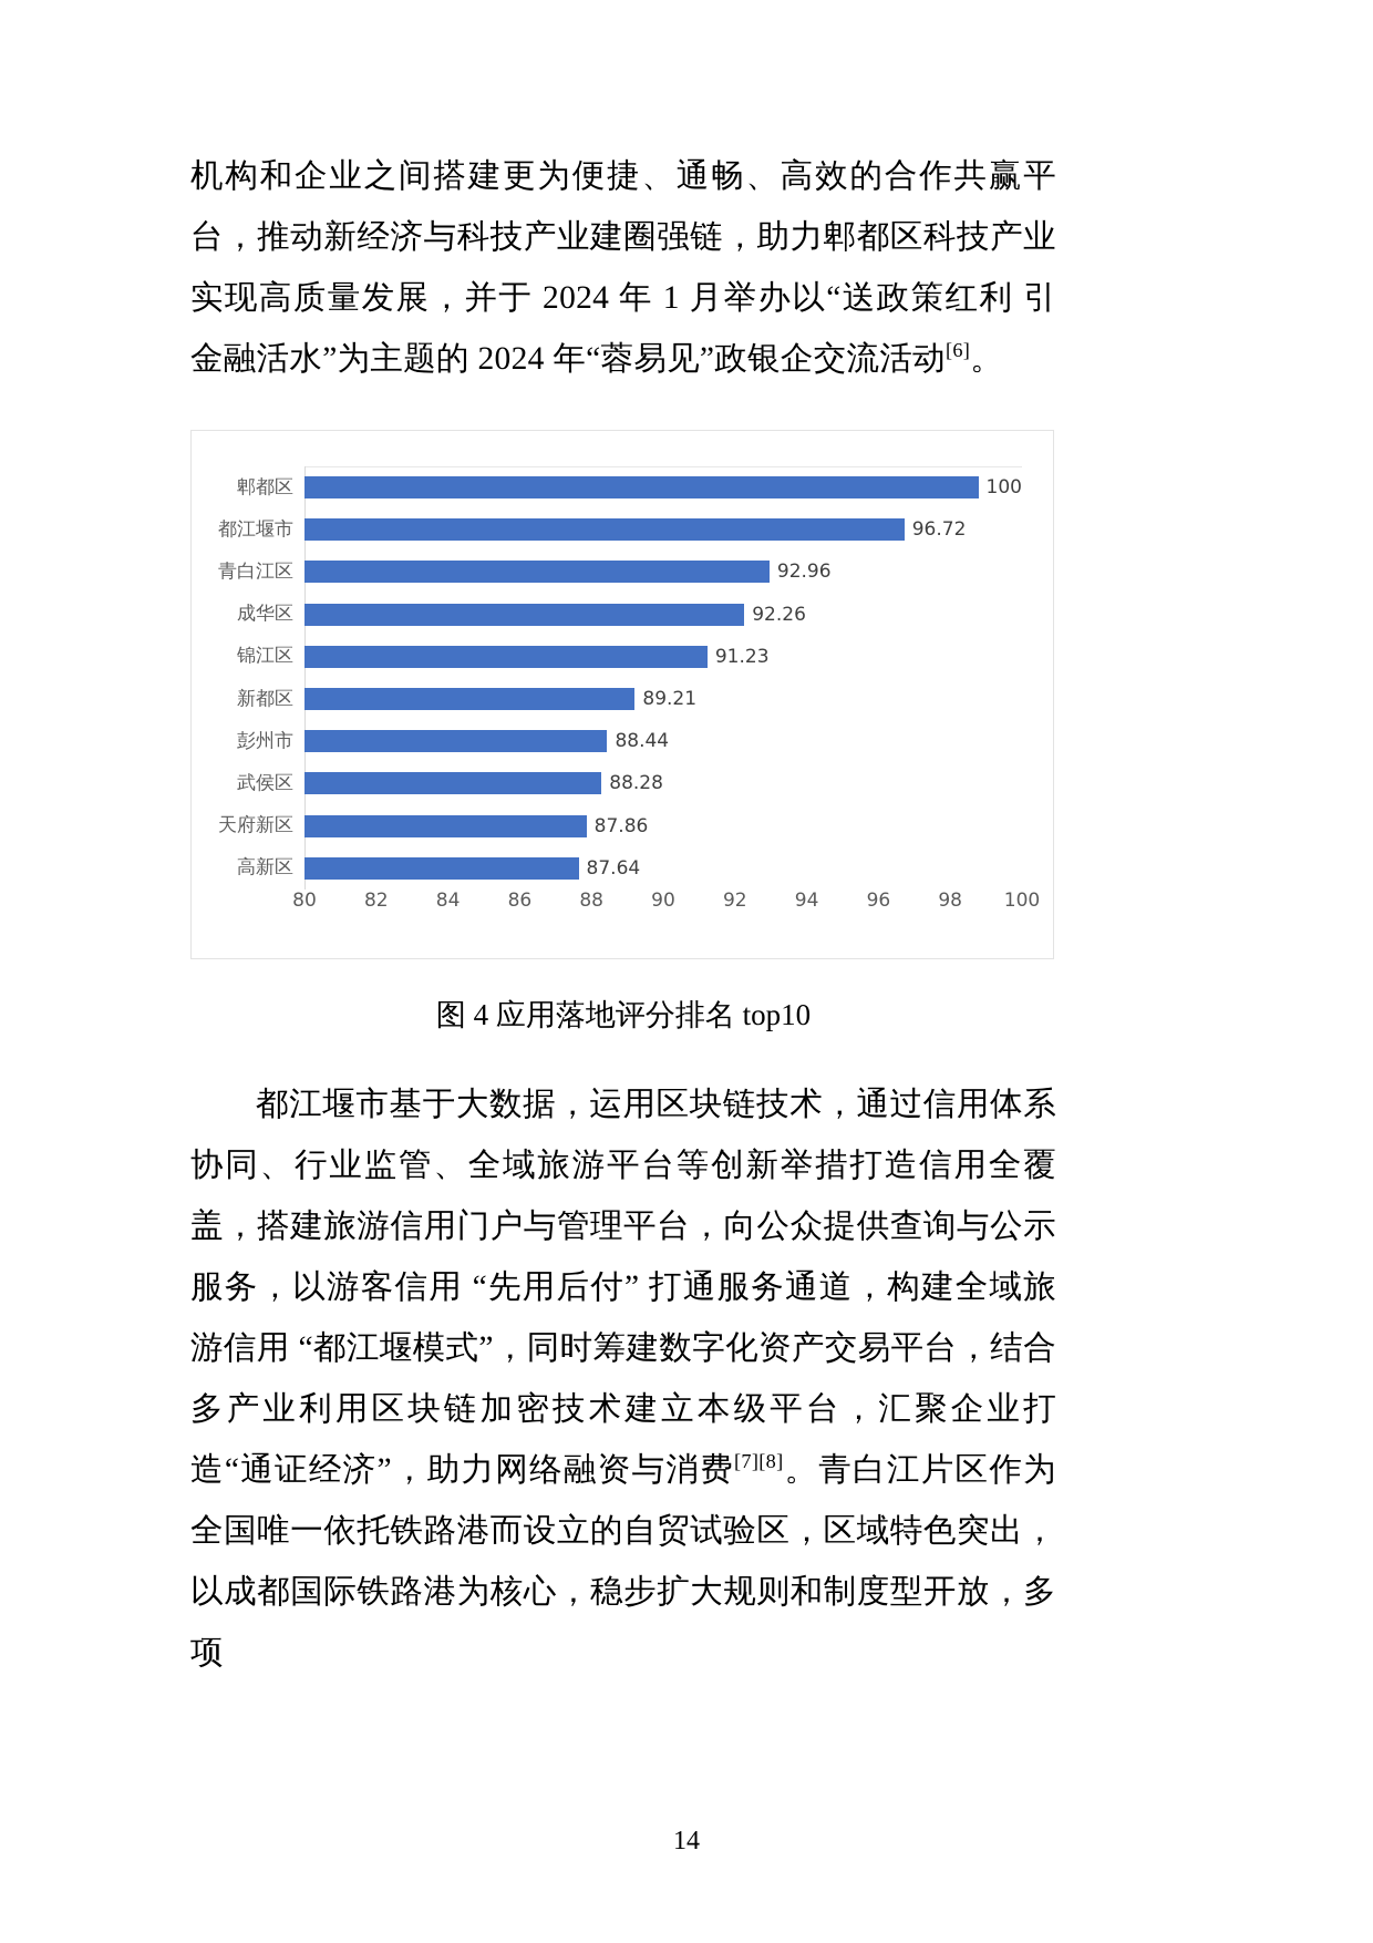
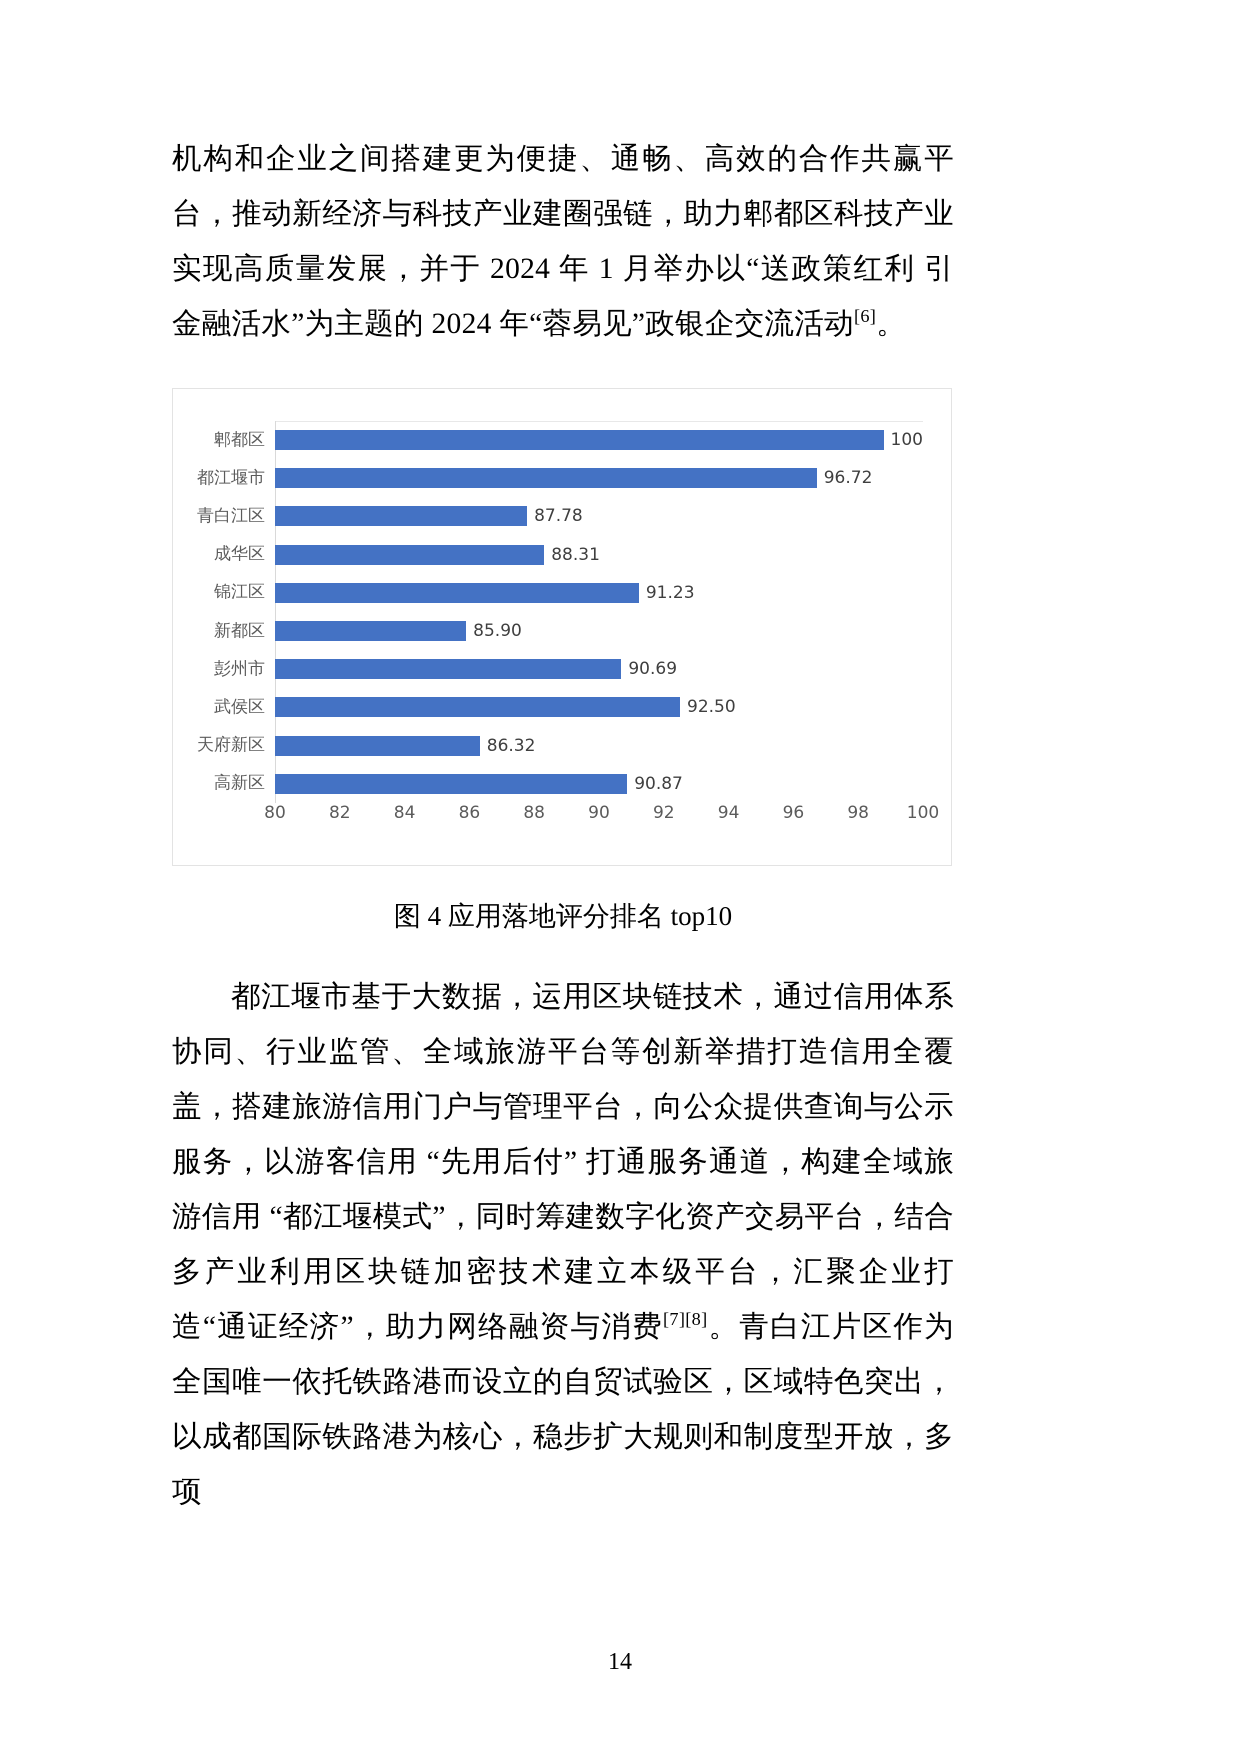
青白江区: 92.96 -> 87.78
成华区: 92.26 -> 88.31
新都区: 89.21 -> 85.90
彭州市: 88.44 -> 90.69
武侯区: 88.28 -> 92.50
天府新区: 87.86 -> 86.32
高新区: 87.64 -> 90.87
